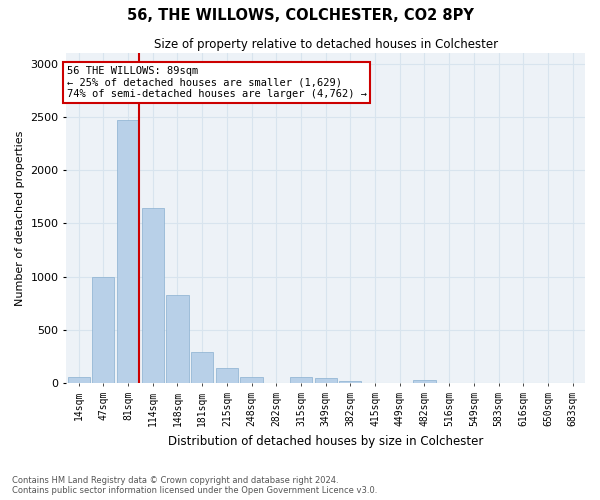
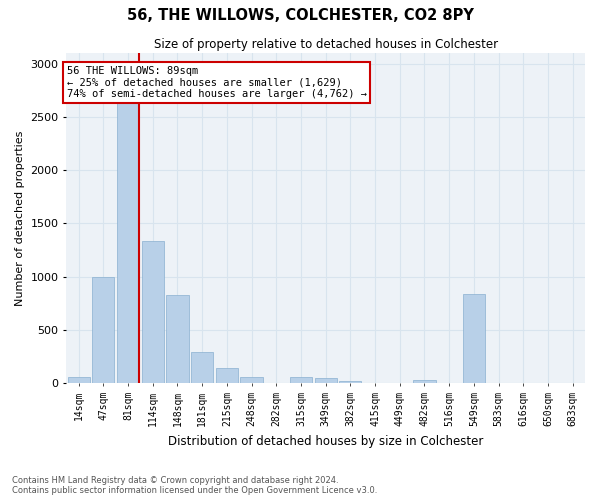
81sqm: 2470 -> 2650
114sqm: 1650 -> 1340
549sqm: 0 -> 840
